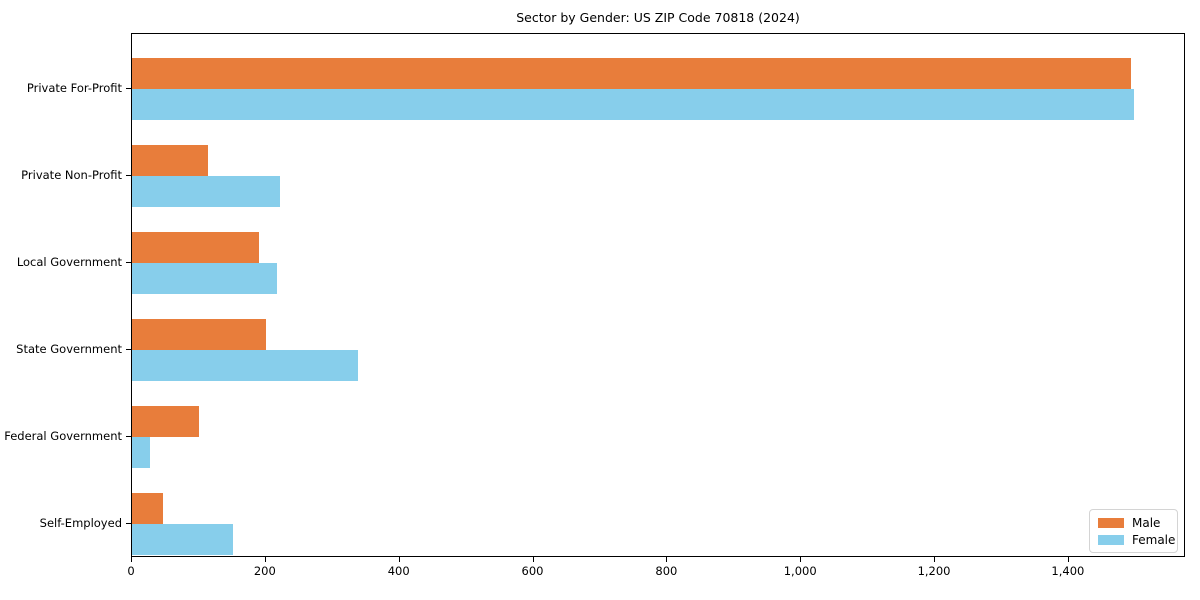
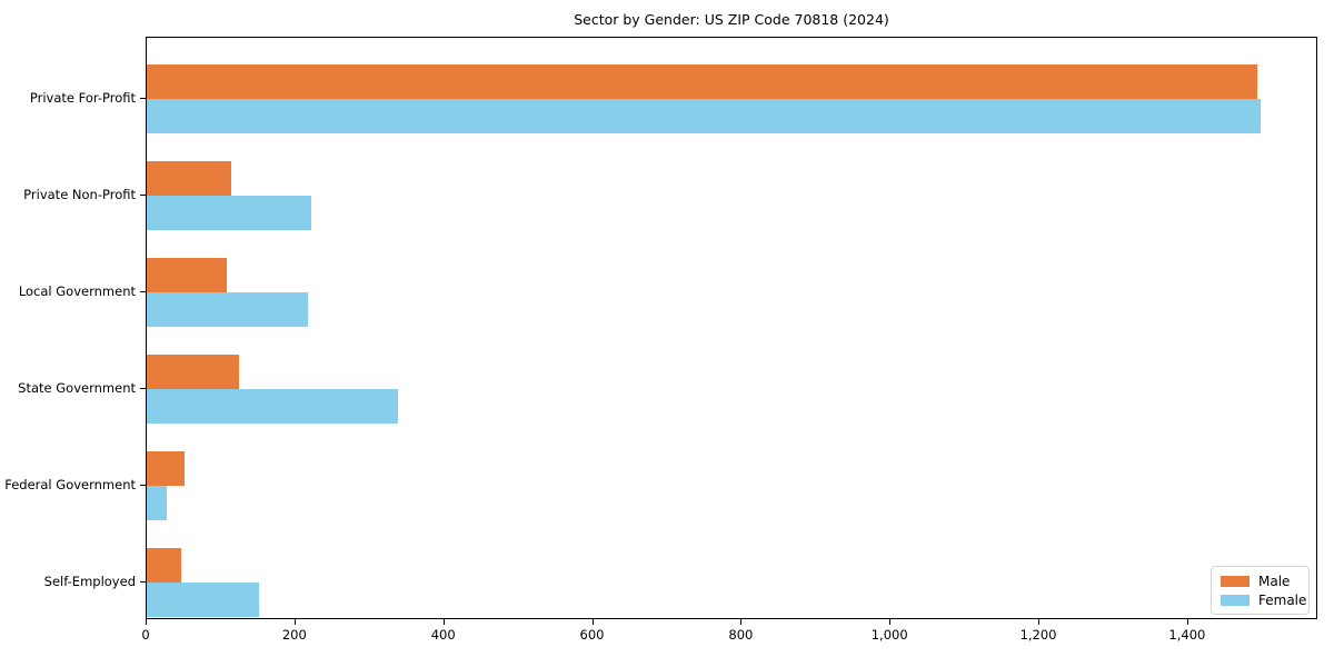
Male/Local Government: 190 -> 110
Male/State Government: 200 -> 120
Male/Federal Government: 100 -> 50
